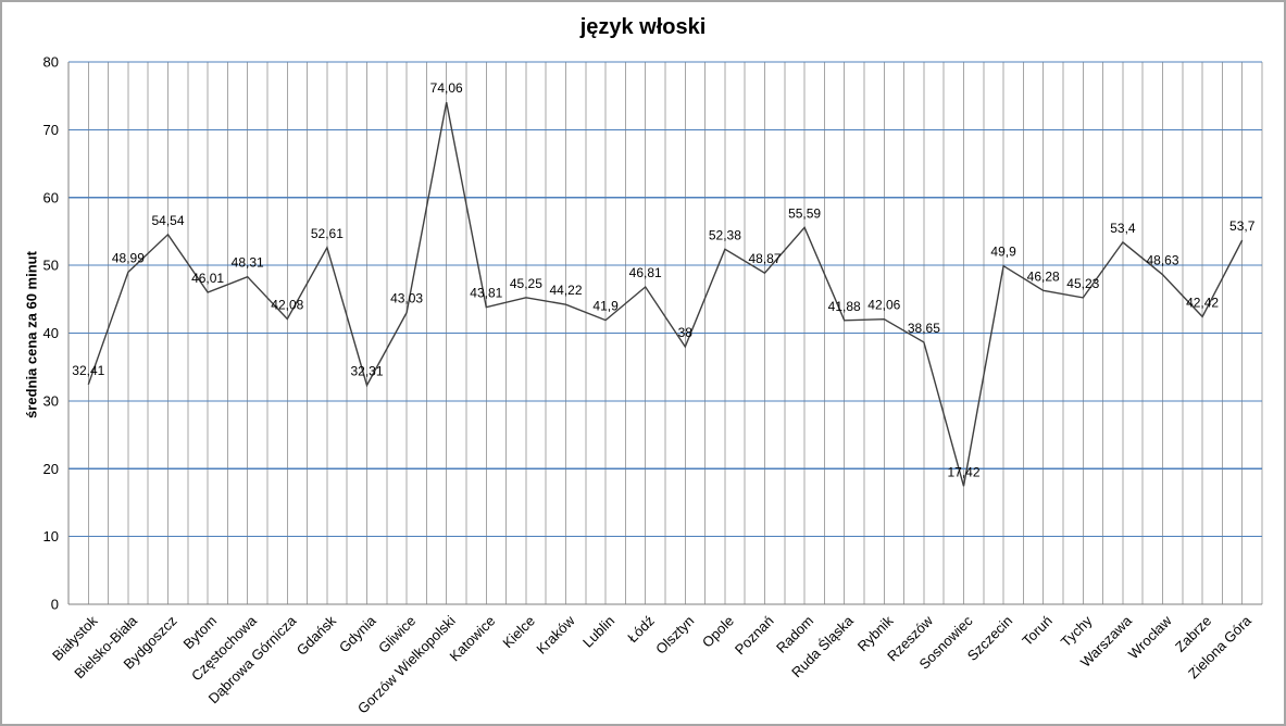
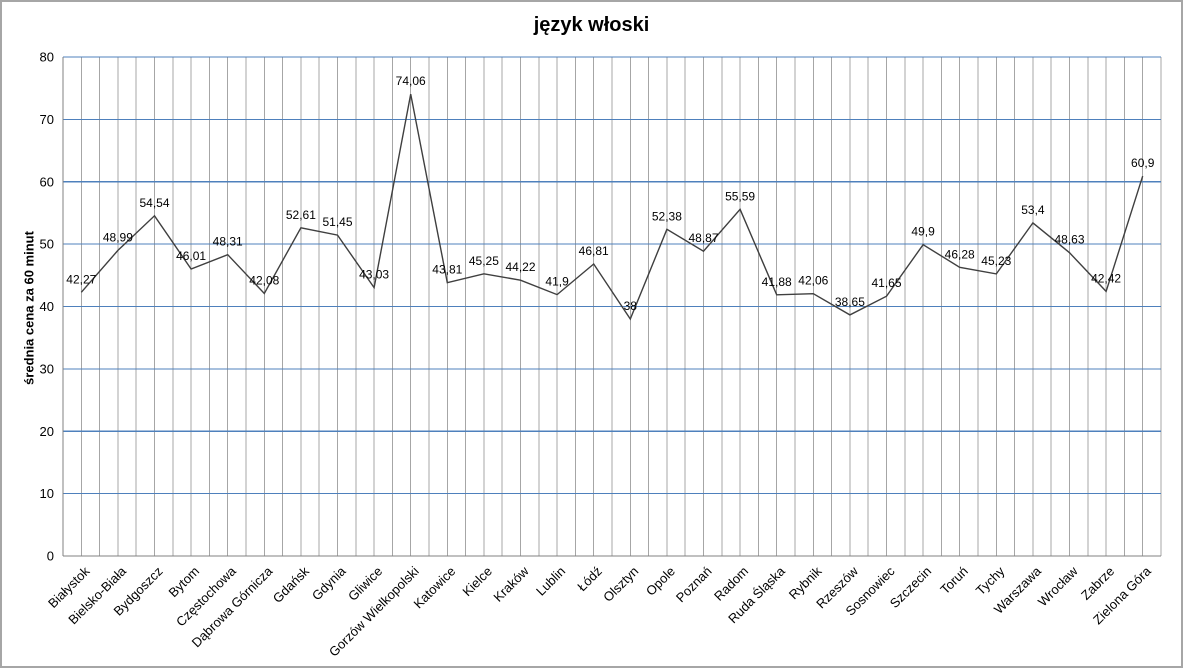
Białystok: 32,41 -> 42,27
Gdynia: 32,31 -> 51,45
Sosnowiec: 17,42 -> 41,65
Zielona Góra: 53,7 -> 60,9
